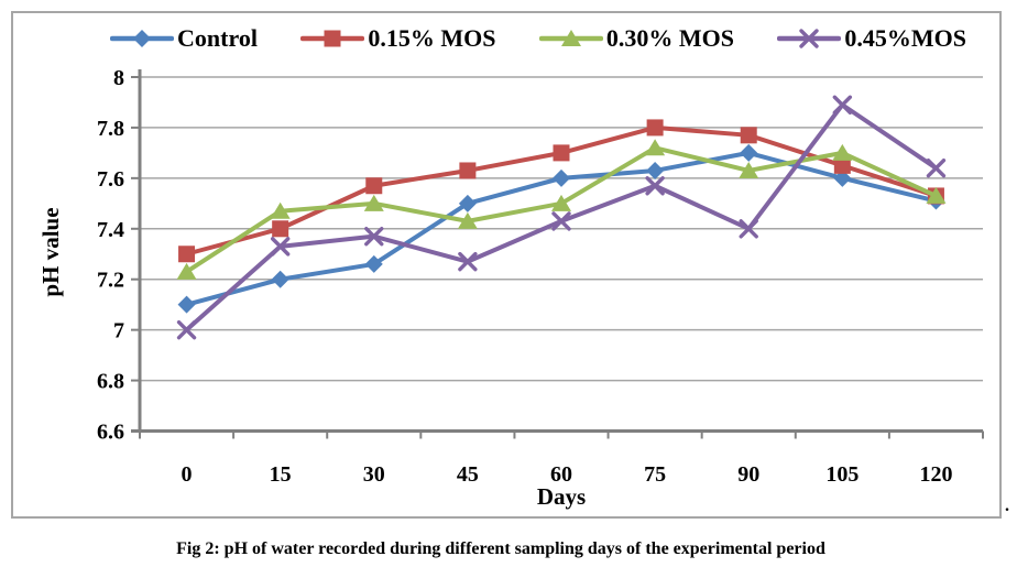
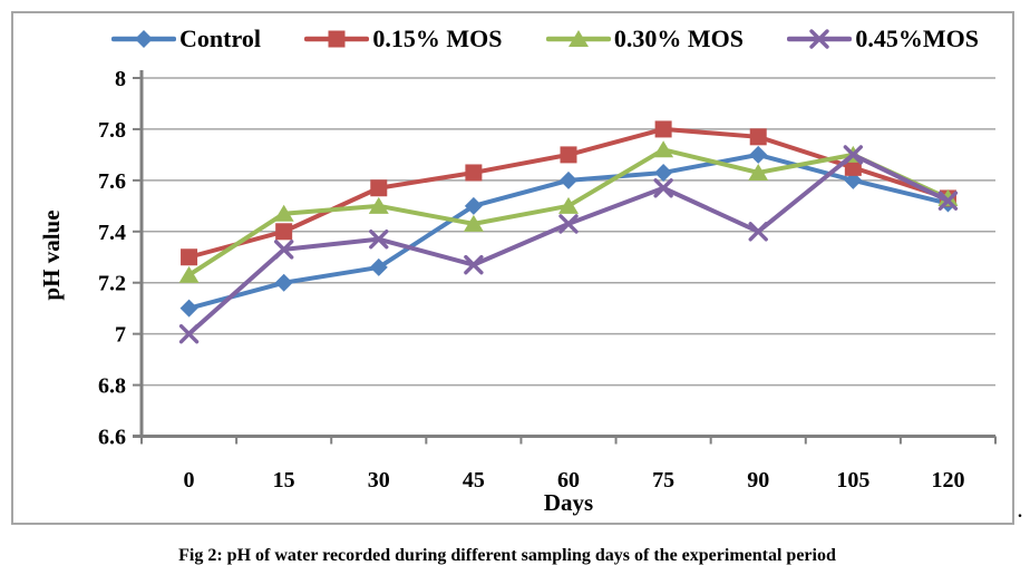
0.45%MOS/105: 7.89 -> 7.70
0.45%MOS/120: 7.64 -> 7.52
